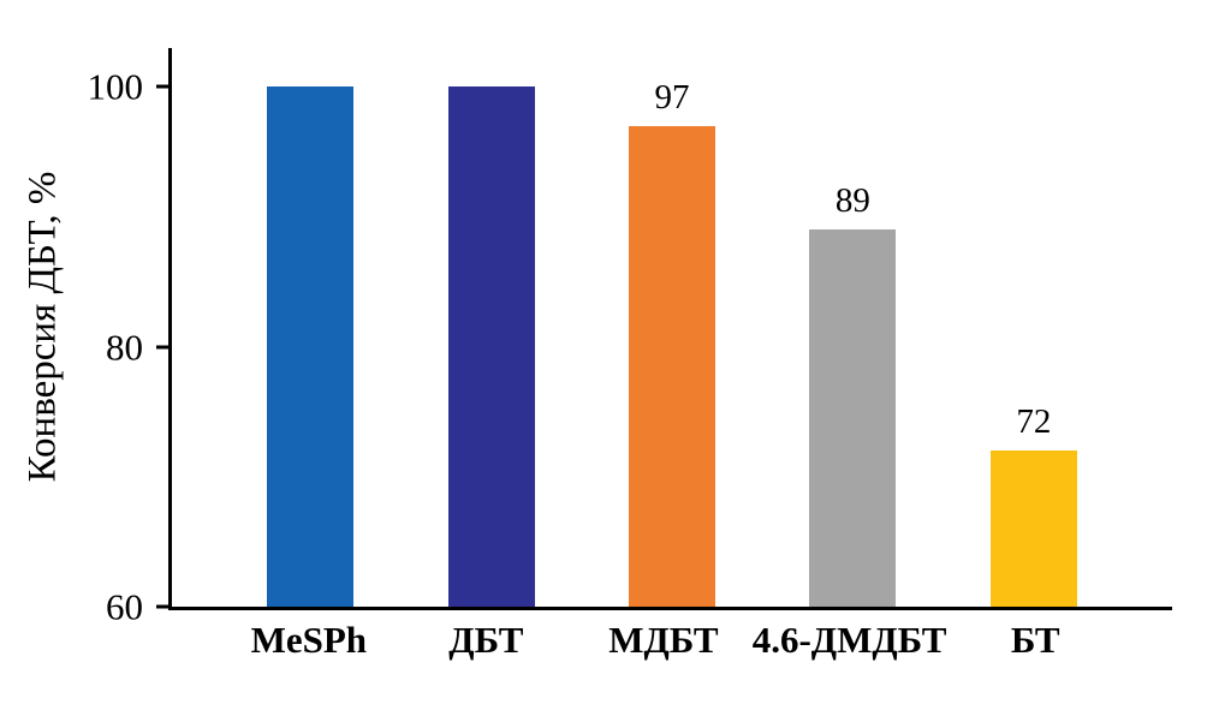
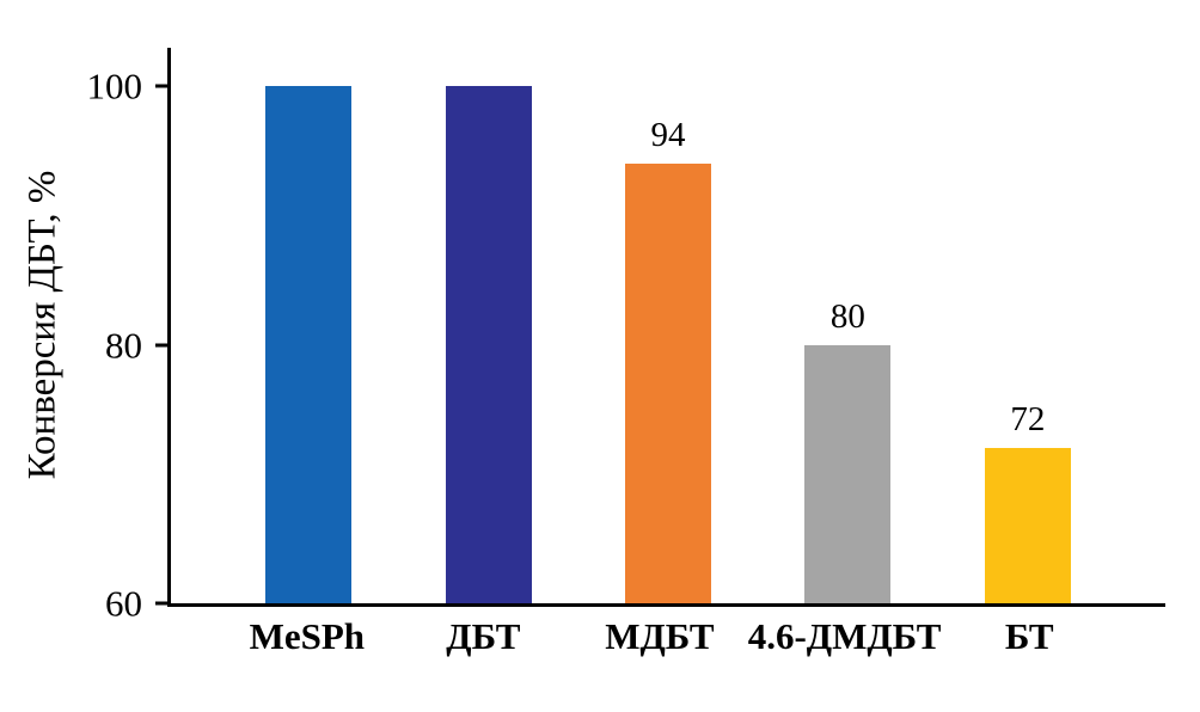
МДБТ: 97 -> 94
4.6-ДМДБТ: 89 -> 80
